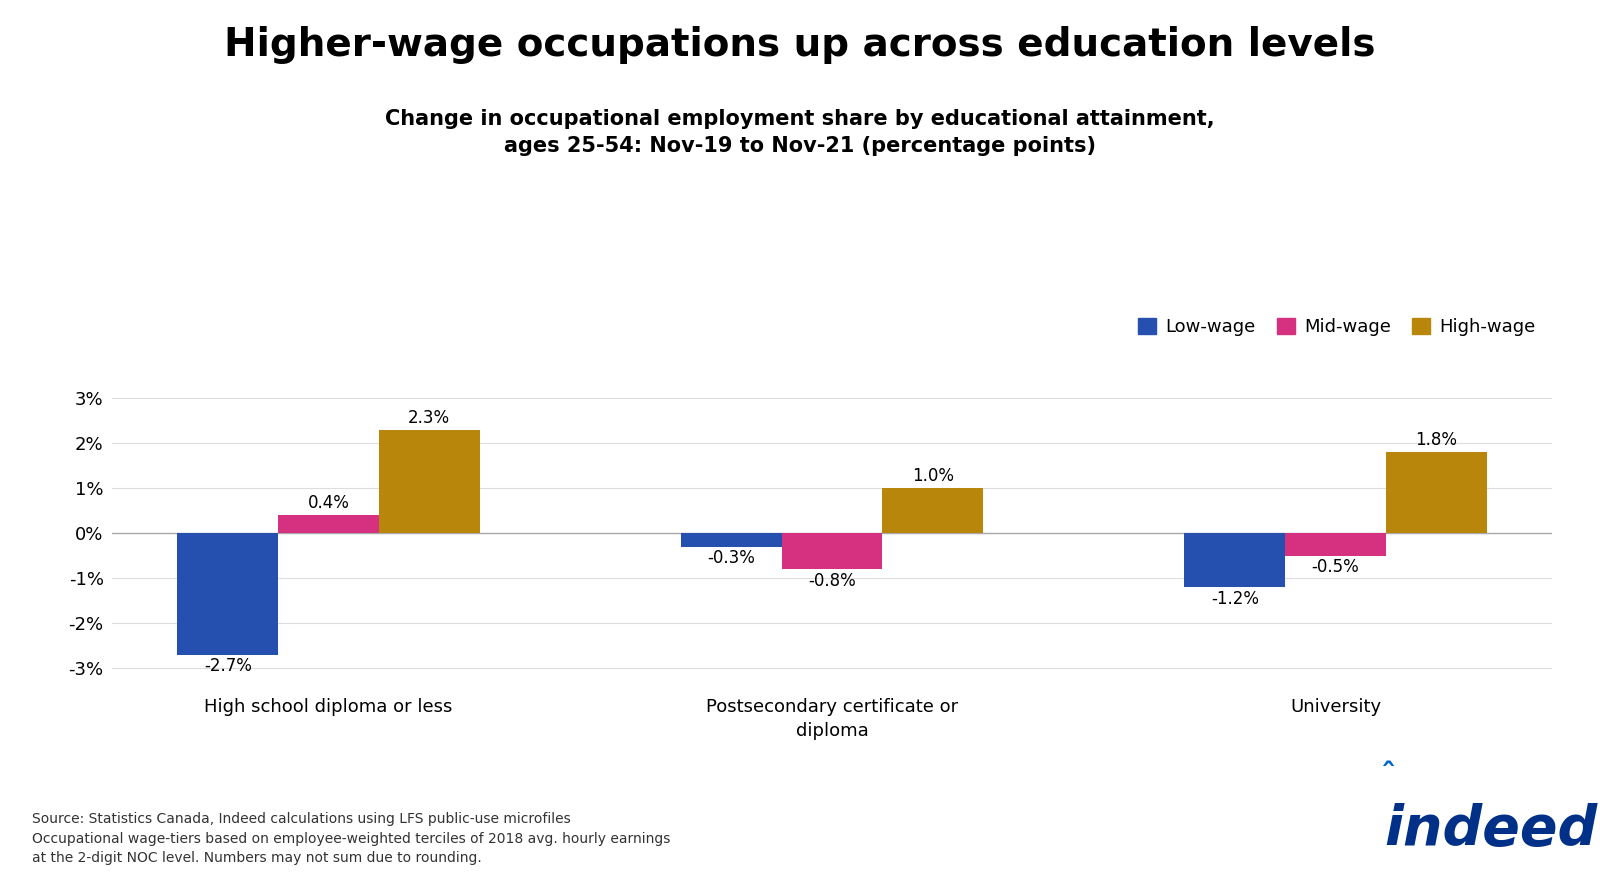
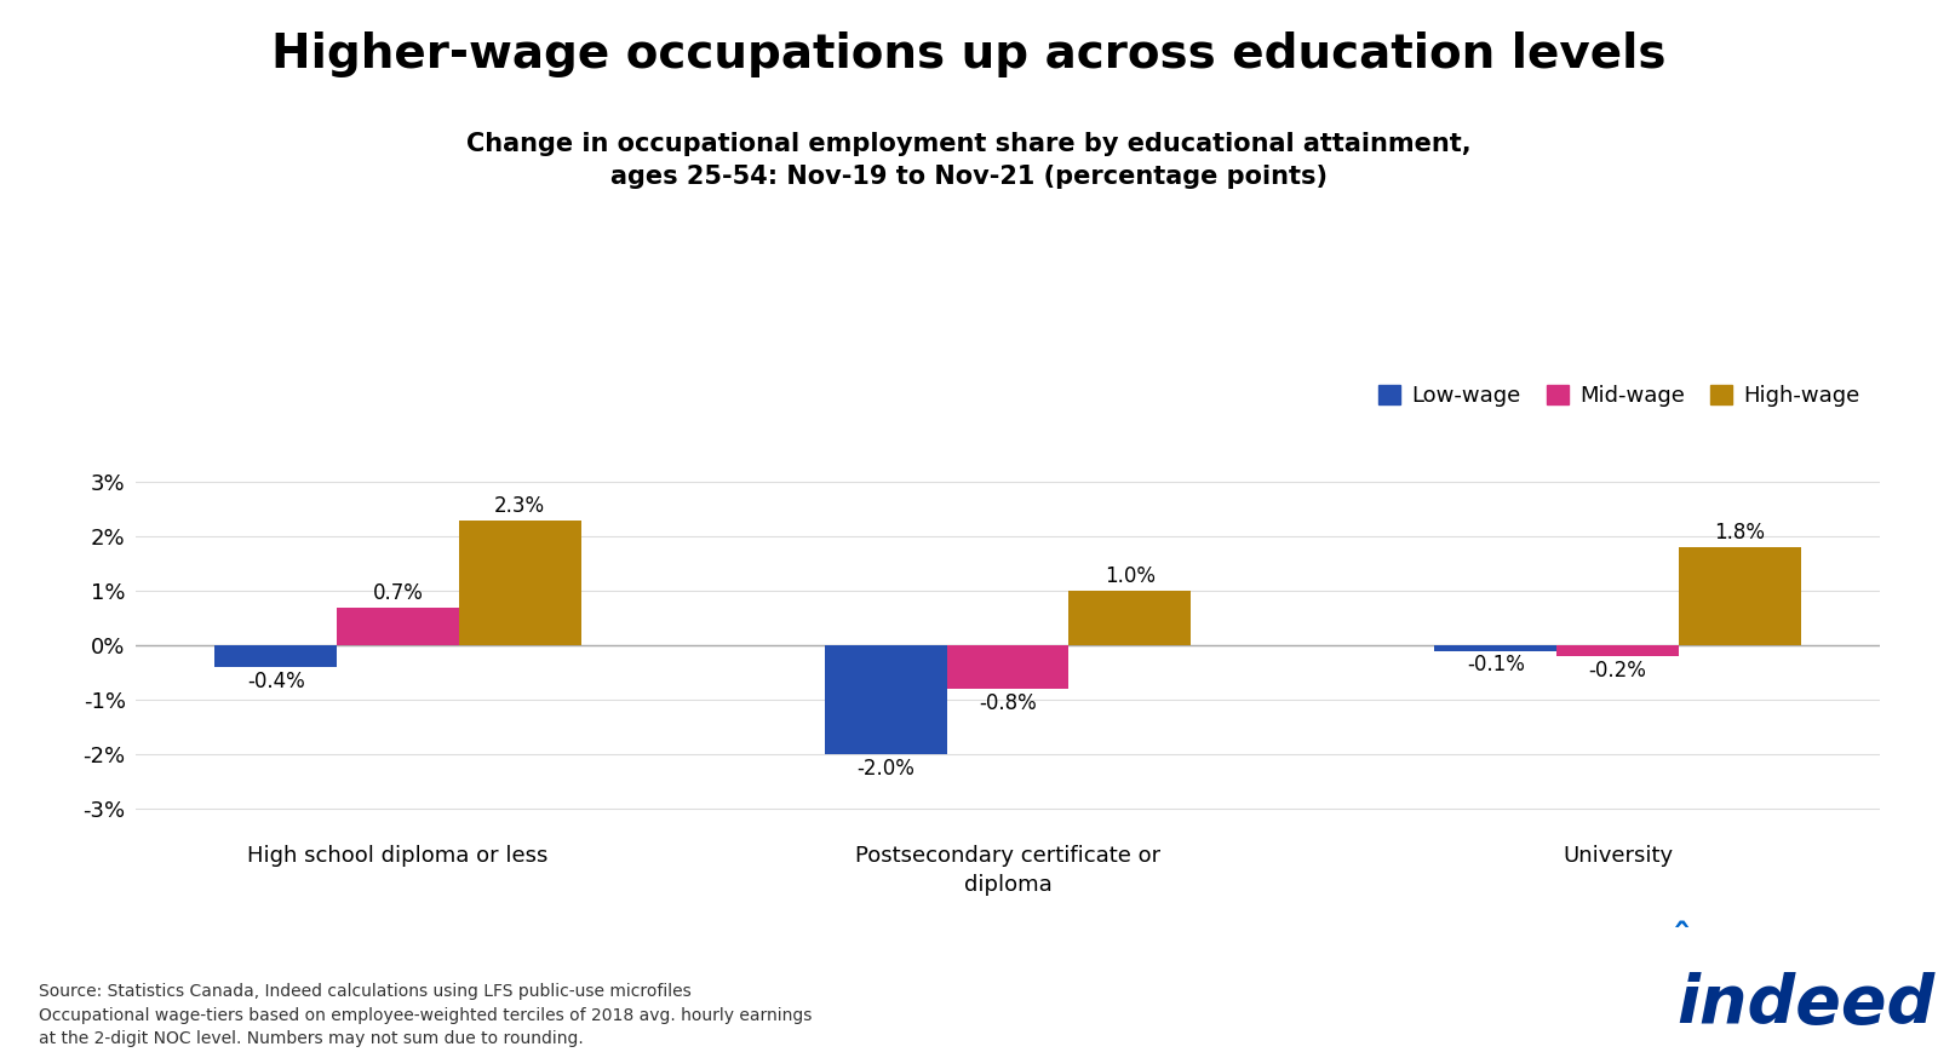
Low-wage/High school diploma or less: -2.7% -> -0.4%
Mid-wage/High school diploma or less: 0.4% -> 0.7%
Low-wage/Postsecondary certificate or diploma: -0.3% -> -2.0%
Low-wage/University: -1.2% -> -0.1%
Mid-wage/University: -0.5% -> -0.2%
